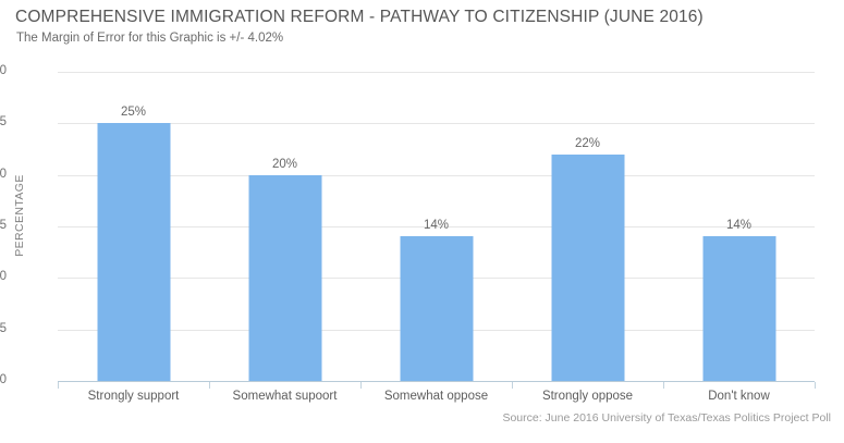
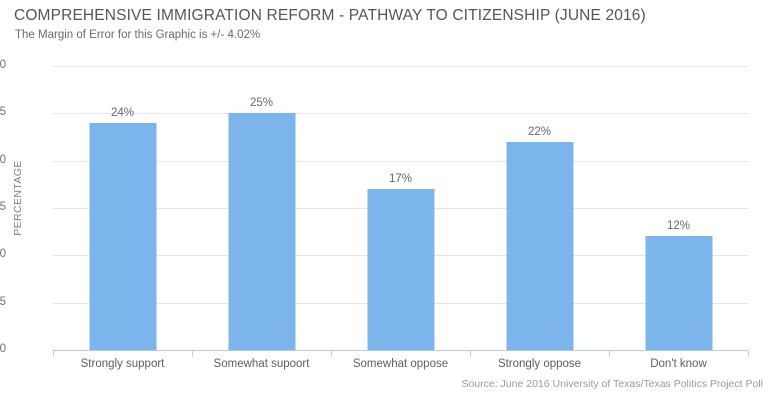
Strongly support: 25% -> 24%
Somewhat supoort: 20% -> 25%
Somewhat oppose: 14% -> 17%
Don't know: 14% -> 12%
